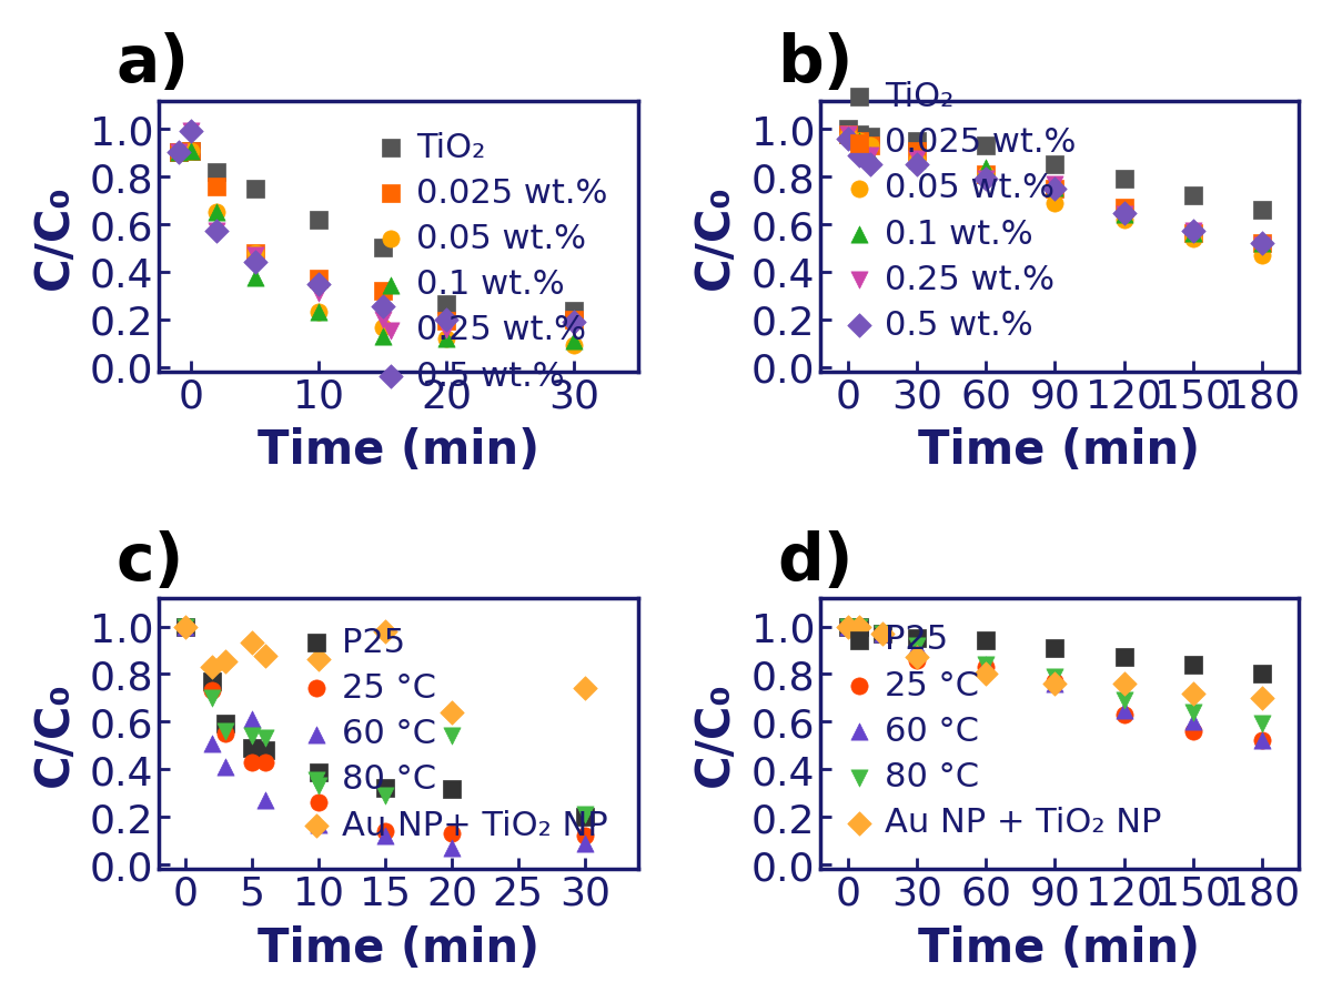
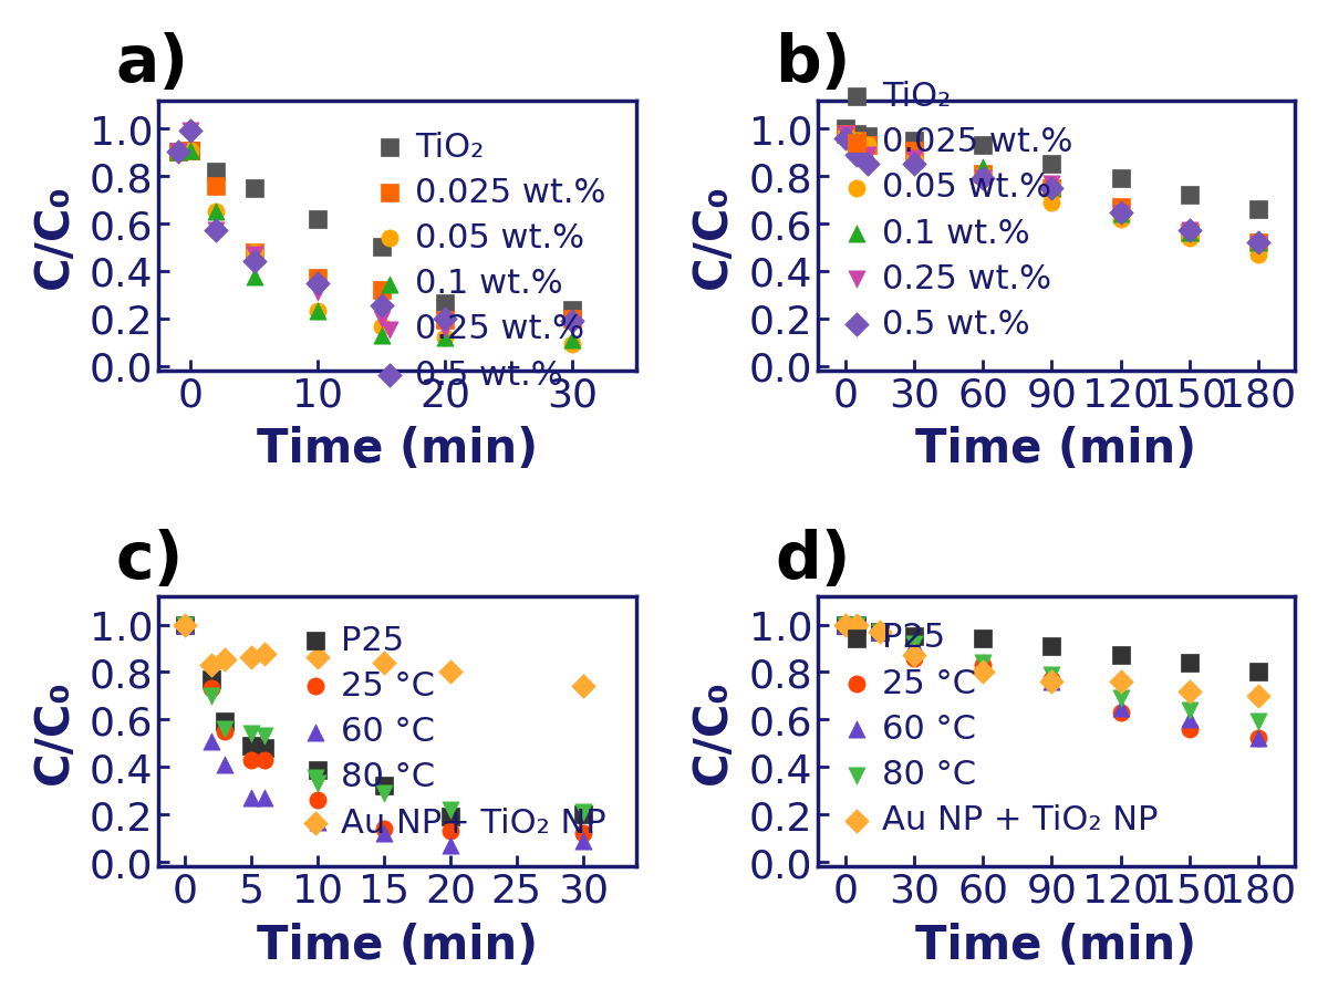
60 °C/5: 0.61 -> 0.27
Au NP+ TiO₂ NP/5: 0.935 -> 0.865
Au NP+ TiO₂ NP/15: 0.980 -> 0.840
P25/20: 0.315 -> 0.190
80 °C/20: 0.54 -> 0.22
Au NP+ TiO₂ NP/20: 0.640 -> 0.800
